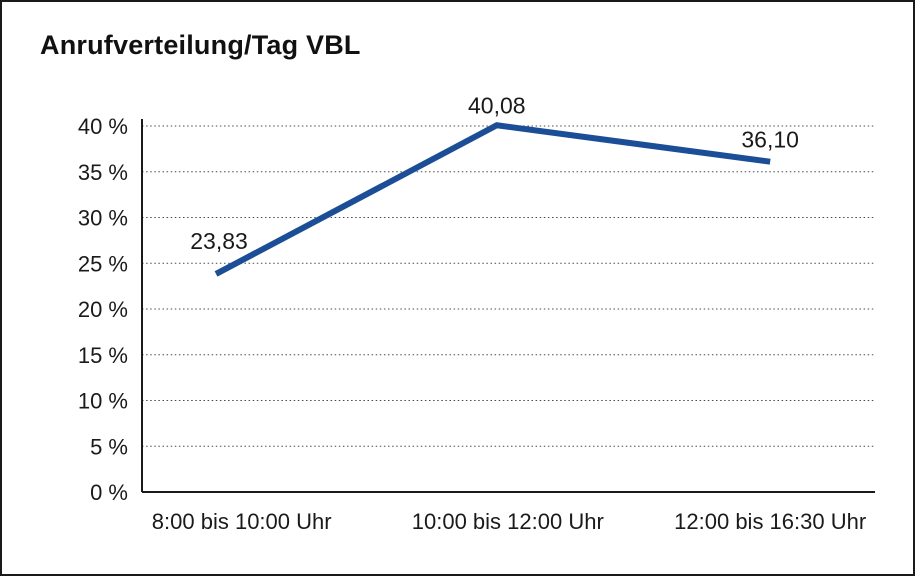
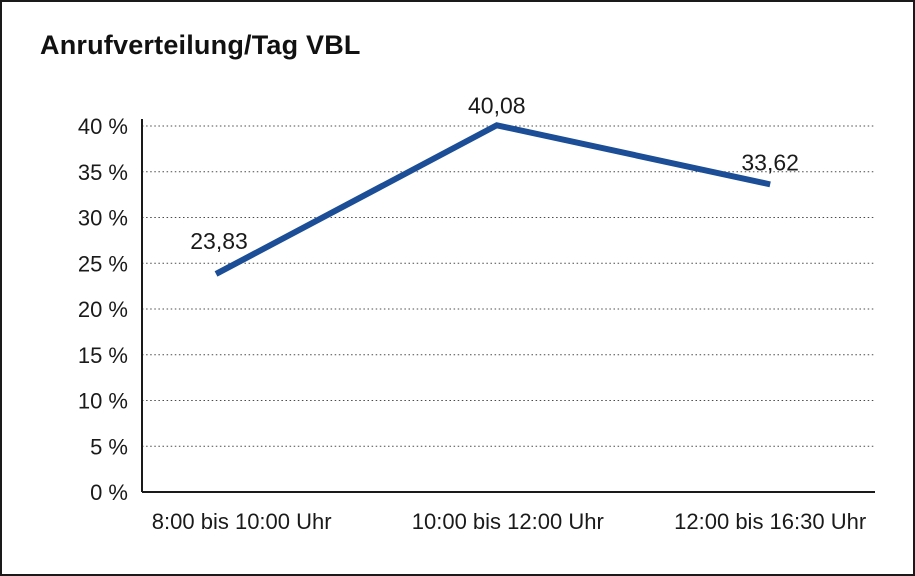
12:00 bis 16:30 Uhr: 36,10 -> 33,62
